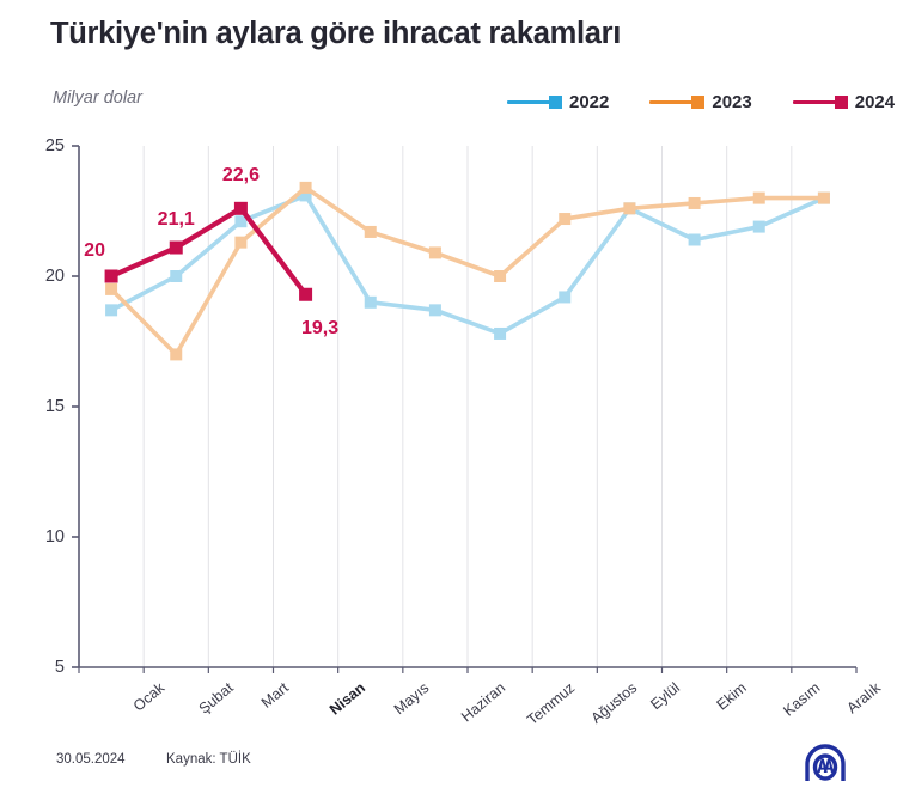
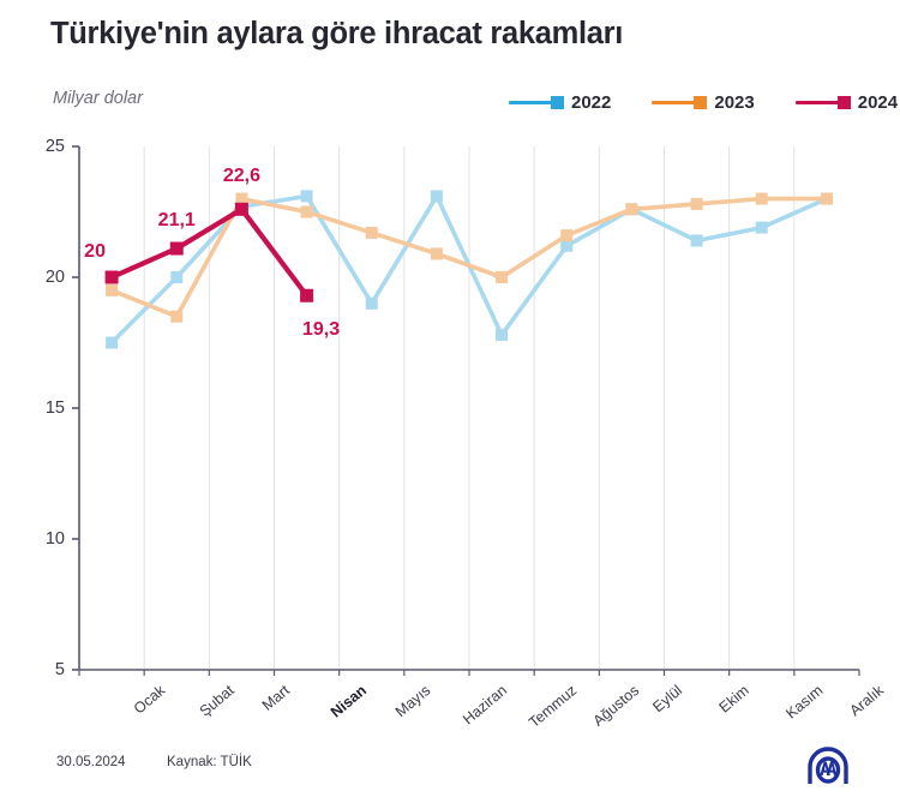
2022/Ocak: 18.7 -> 17.5
2023/Şubat: 17.0 -> 18.5
2022/Mart: 22.1 -> 22.7
2023/Mart: 21.3 -> 23.0
2023/Nisan: 23.4 -> 22.5
2022/Haziran: 18.7 -> 23.1
2022/Ağustos: 19.2 -> 21.2
2023/Ağustos: 22.2 -> 21.6
